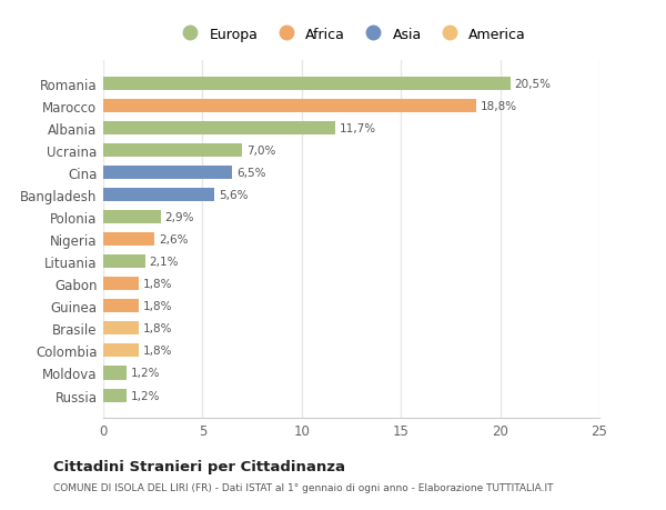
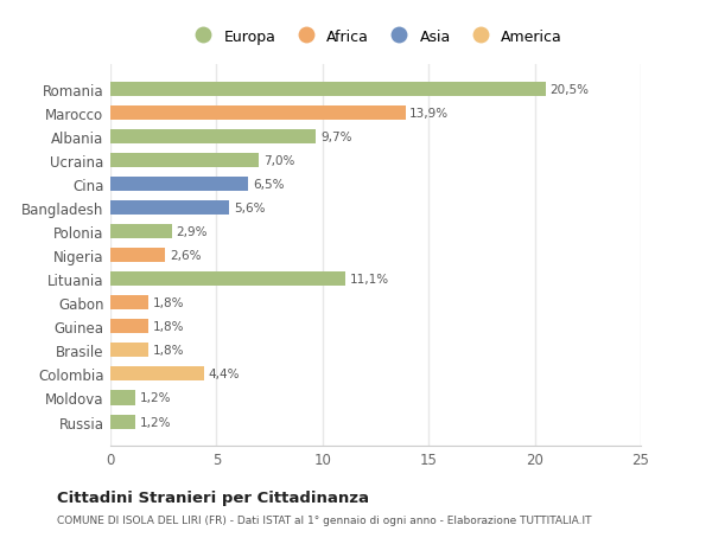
Marocco: 18,8% -> 13,9%
Albania: 11,7% -> 9,7%
Lituania: 2,1% -> 11,1%
Colombia: 1,8% -> 4,4%
